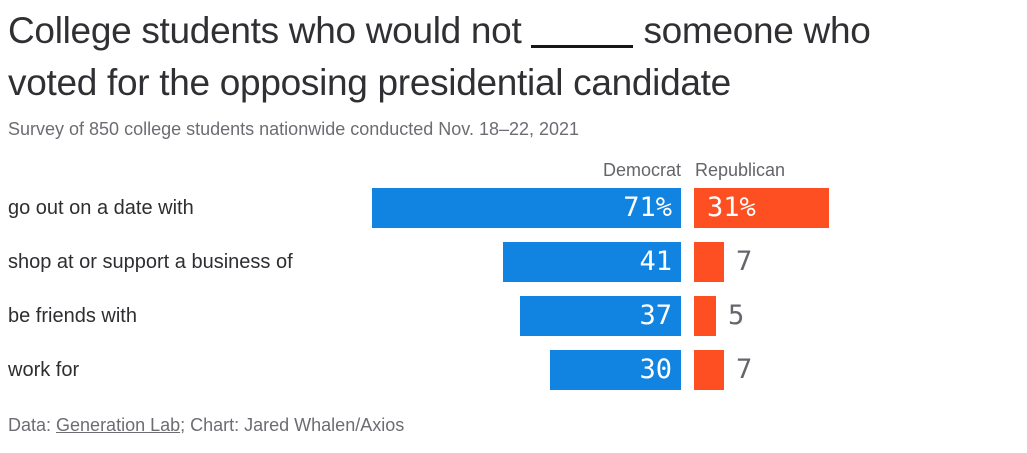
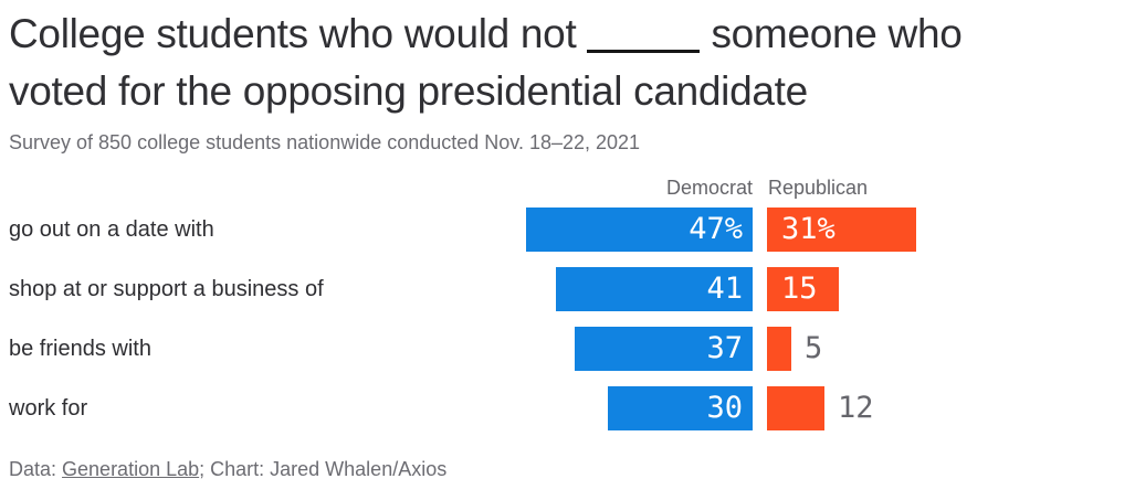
Democrat/go out on a date with: 71% -> 47%
Republican/shop at or support a business of: 7 -> 15
Republican/work for: 7 -> 12
